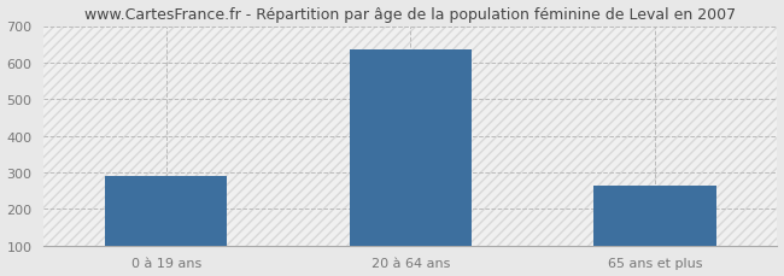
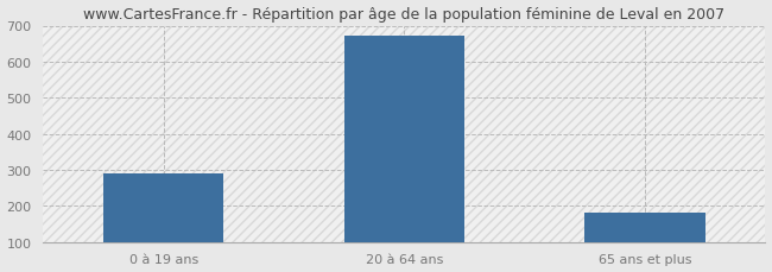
20 à 64 ans: 635 -> 673
65 ans et plus: 265 -> 183
